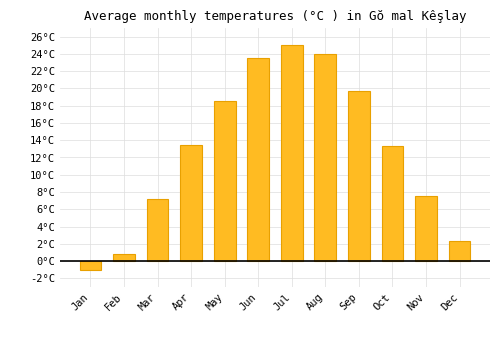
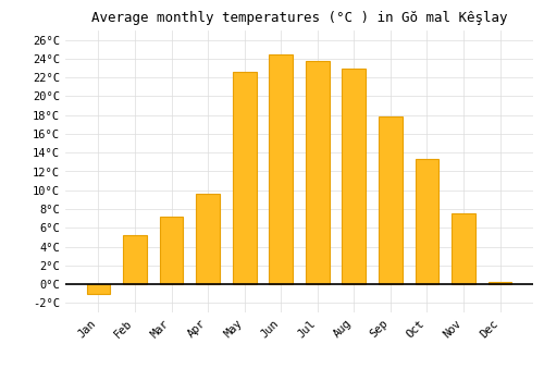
Feb: 0.8°C -> 5.2°C
Apr: 13.5°C -> 9.6°C
May: 18.5°C -> 22.6°C
Jun: 23.5°C -> 24.4°C
Jul: 25.0°C -> 23.8°C
Aug: 24.0°C -> 23.0°C
Sep: 19.7°C -> 17.8°C
Dec: 2.3°C -> 0.2°C
